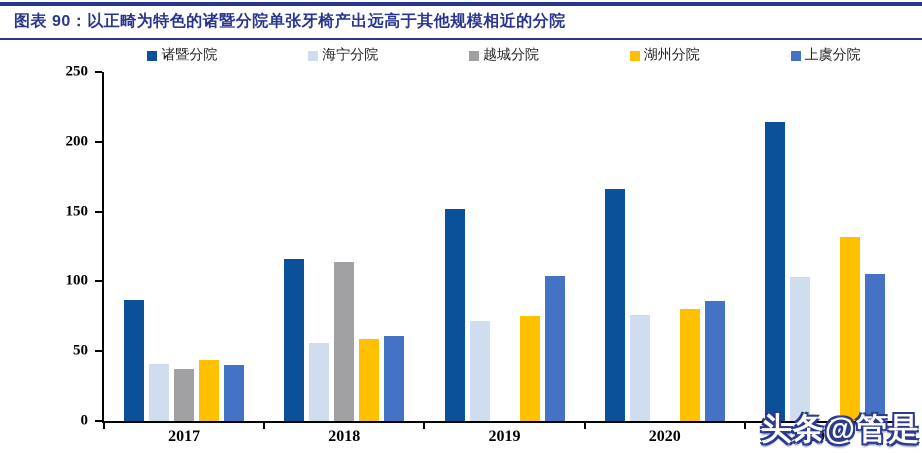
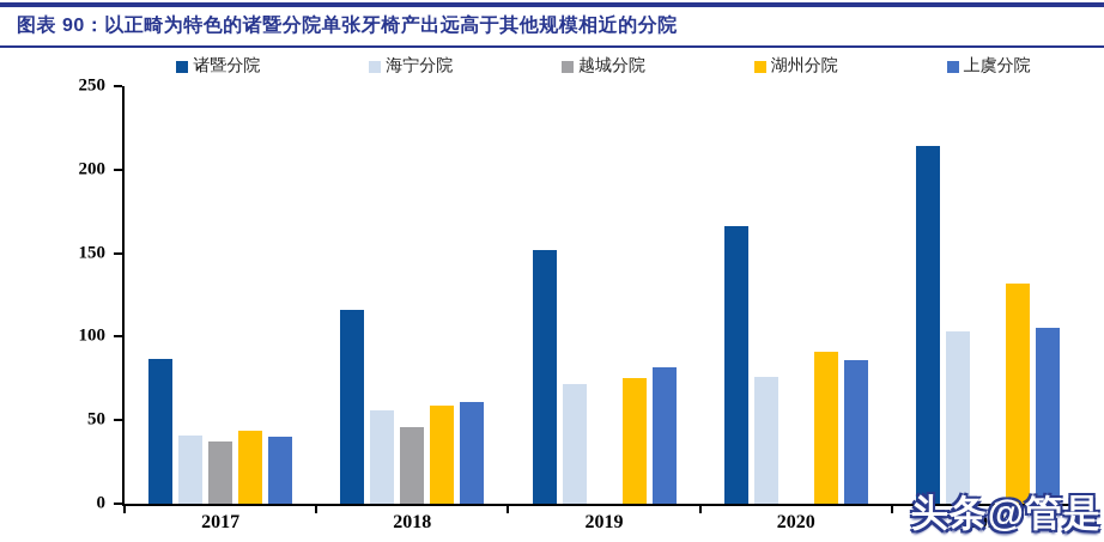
越城分院/2018: 114 -> 46
上虞分院/2019: 104 -> 82
湖州分院/2020: 80 -> 91
